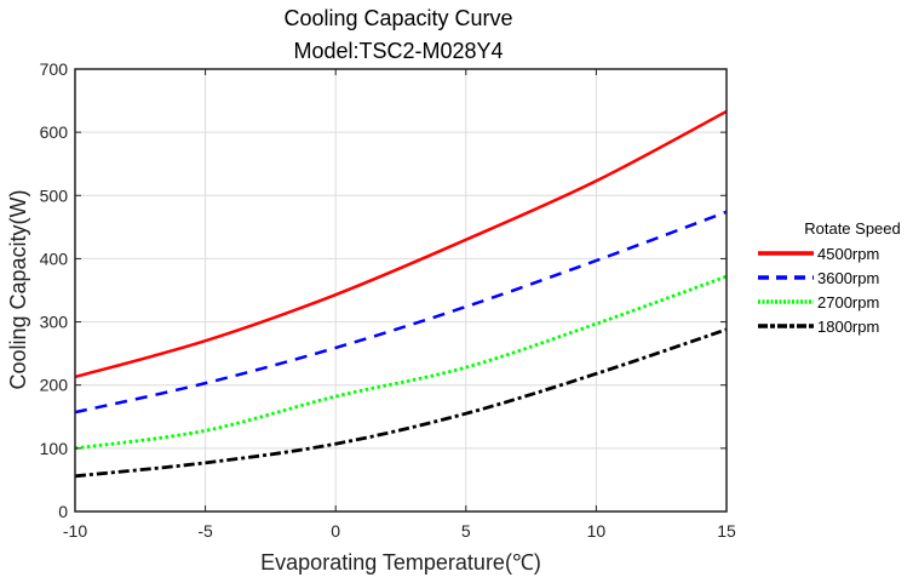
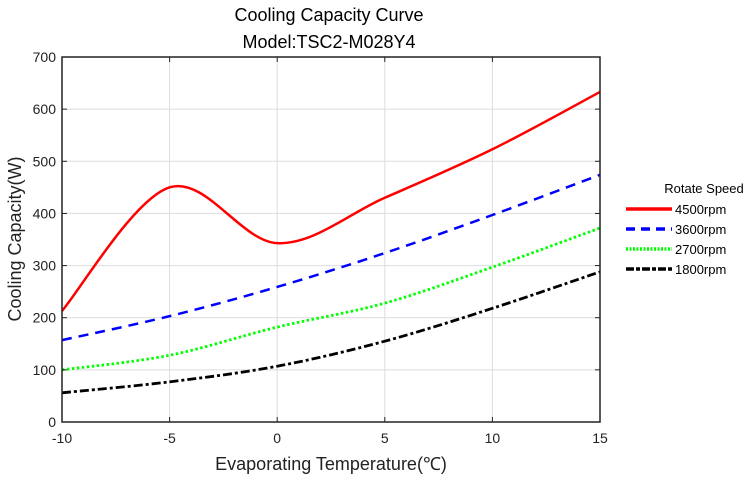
4500rpm/-5: 270 -> 450
